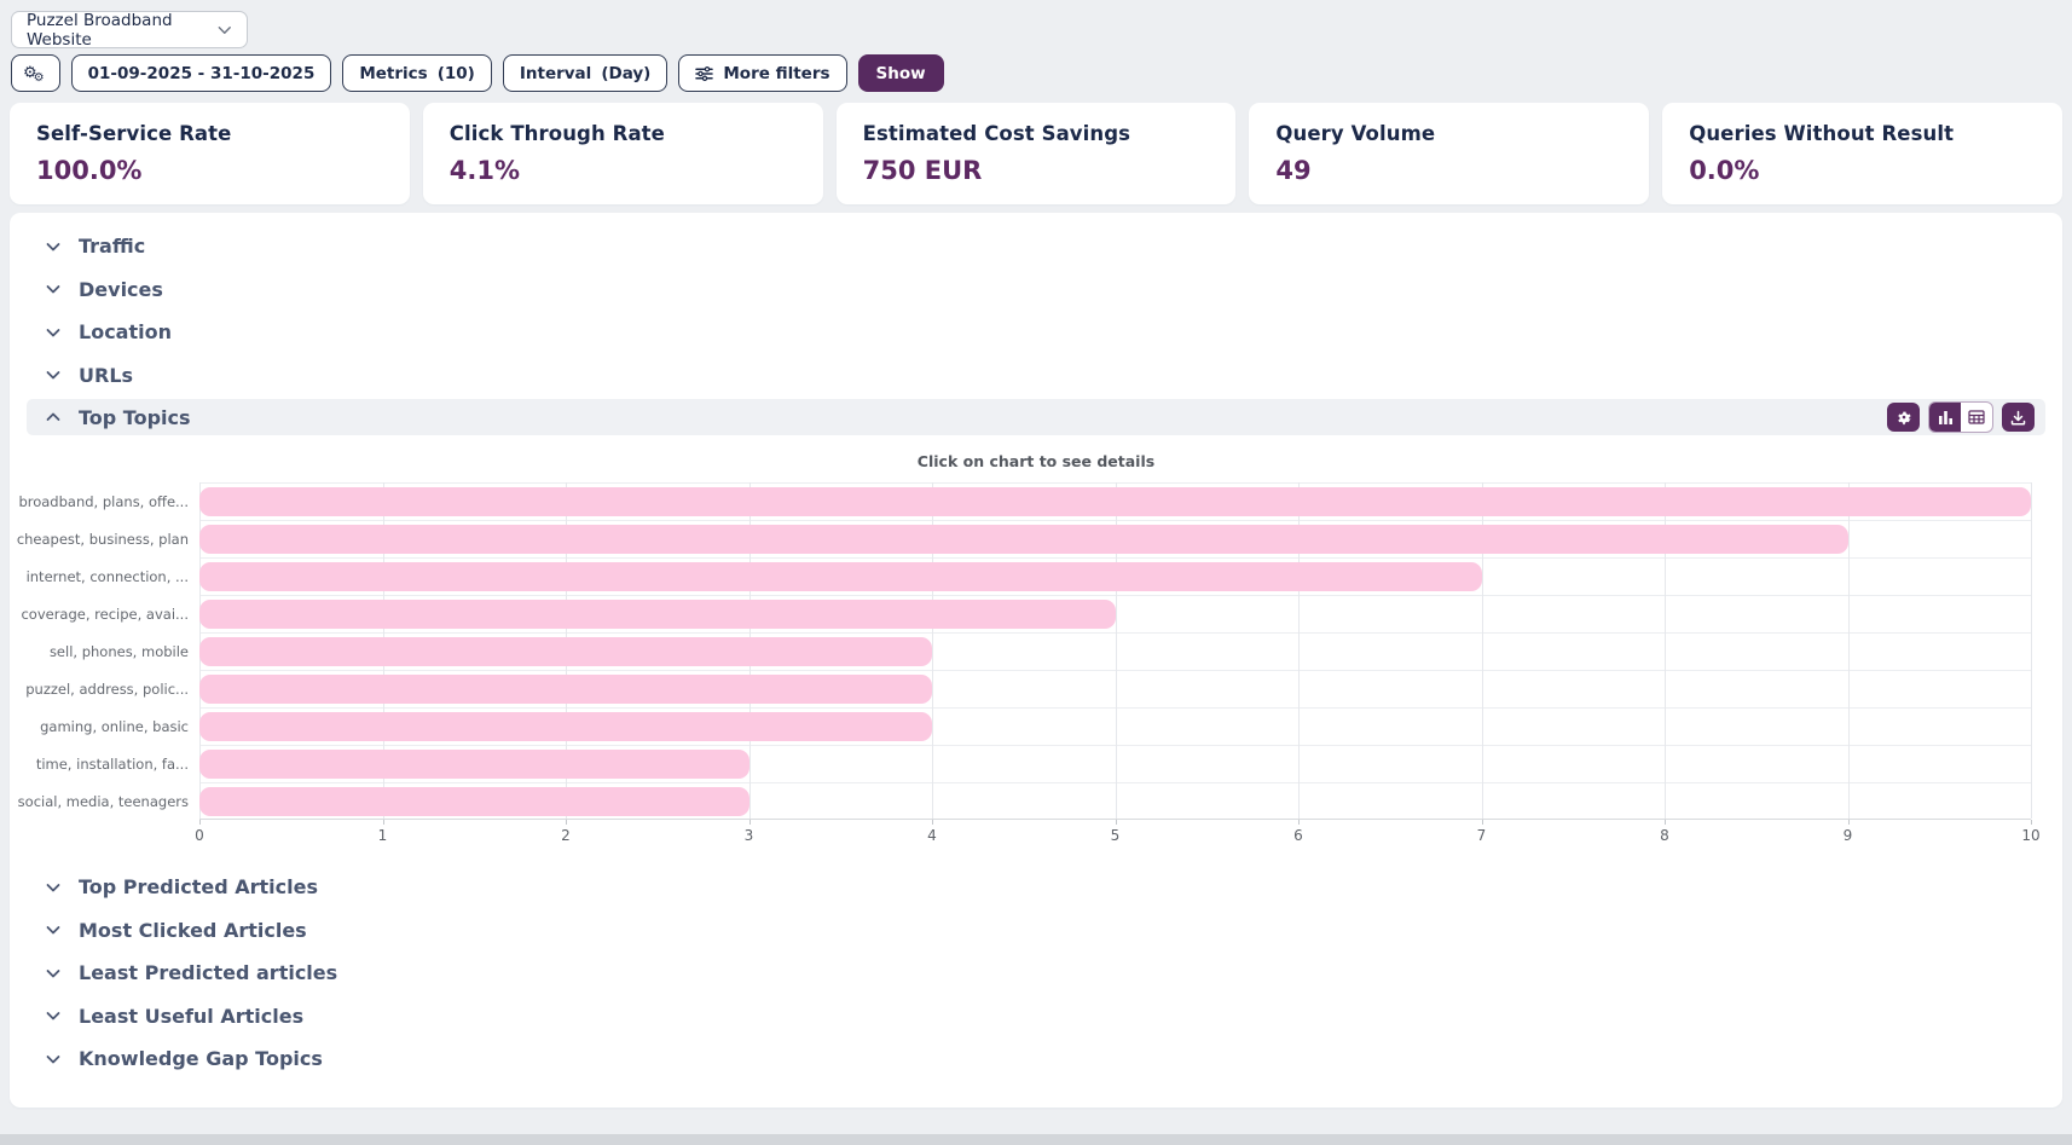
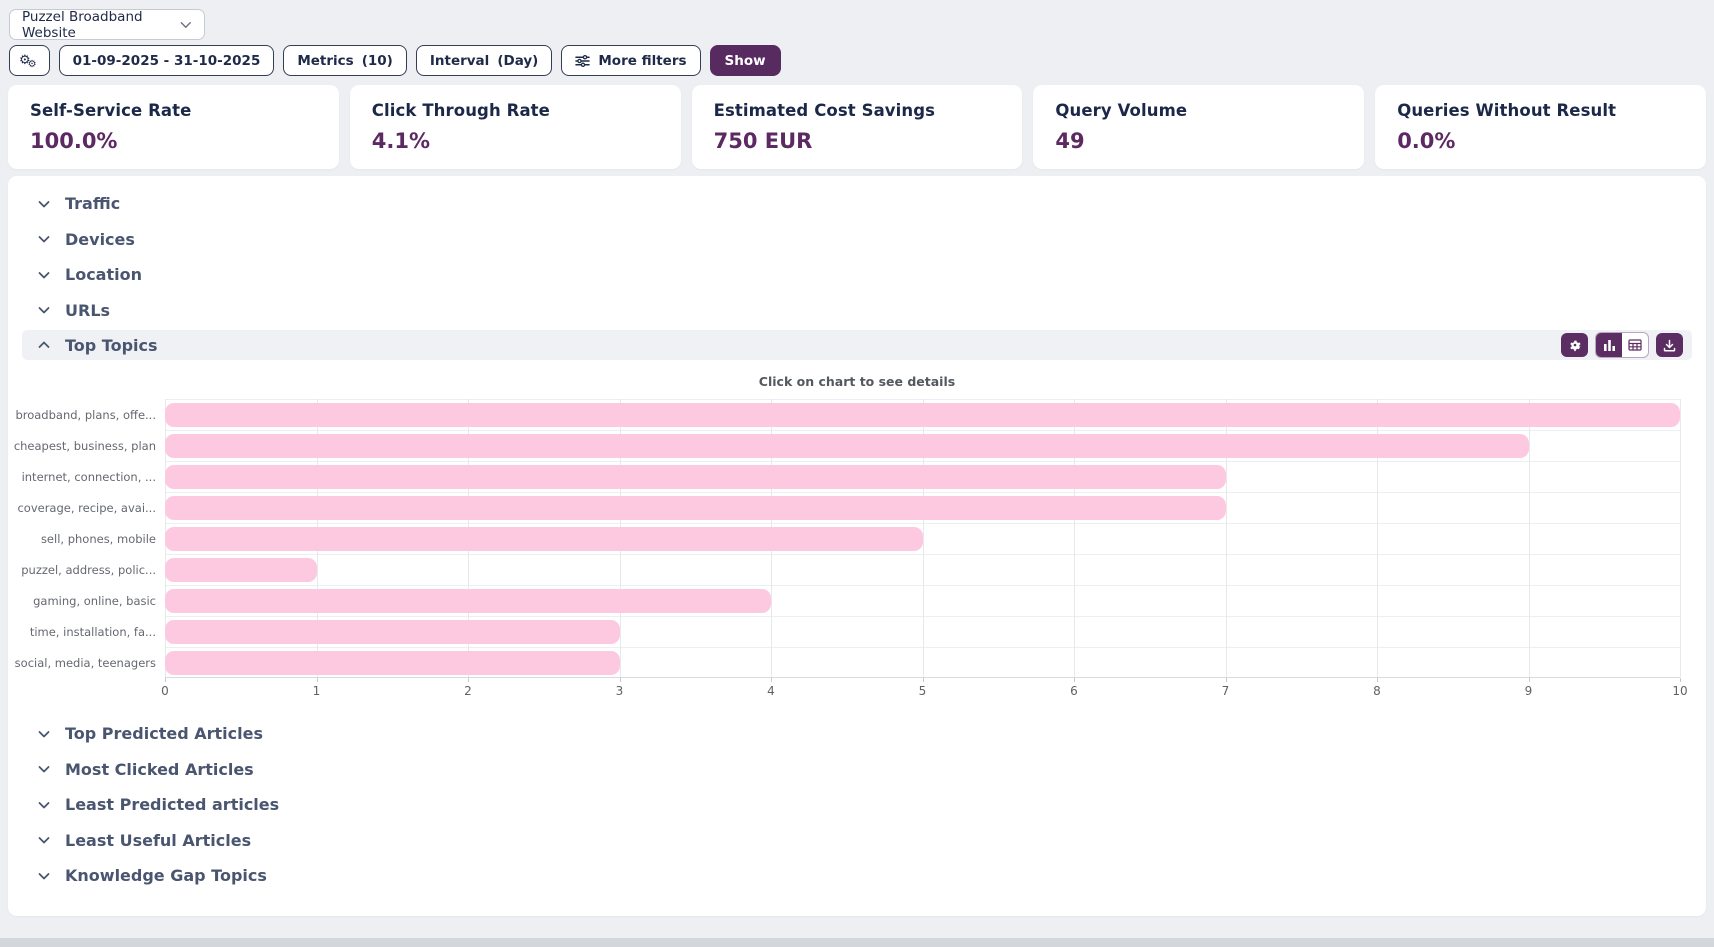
coverage, recipe, avai...: 5 -> 7
sell, phones, mobile: 4 -> 5
puzzel, address, polic...: 4 -> 1
